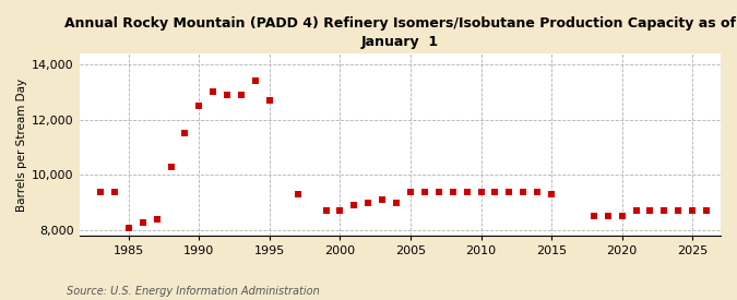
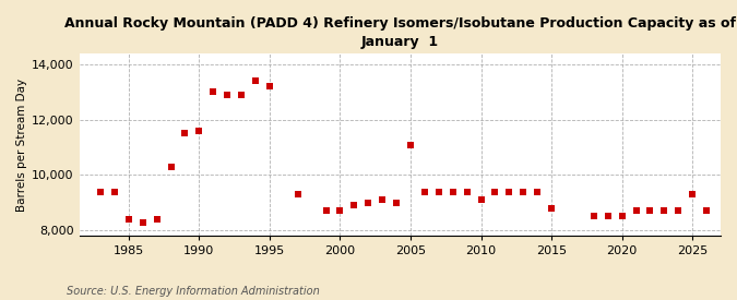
1985: 8,100 -> 8,400
1990: 12,500 -> 11,600
1995: 12,700 -> 13,200
2005: 9,400 -> 11,100
2010: 9,400 -> 9,100
2015: 9,300 -> 8,800
2025: 8,700 -> 9,300
